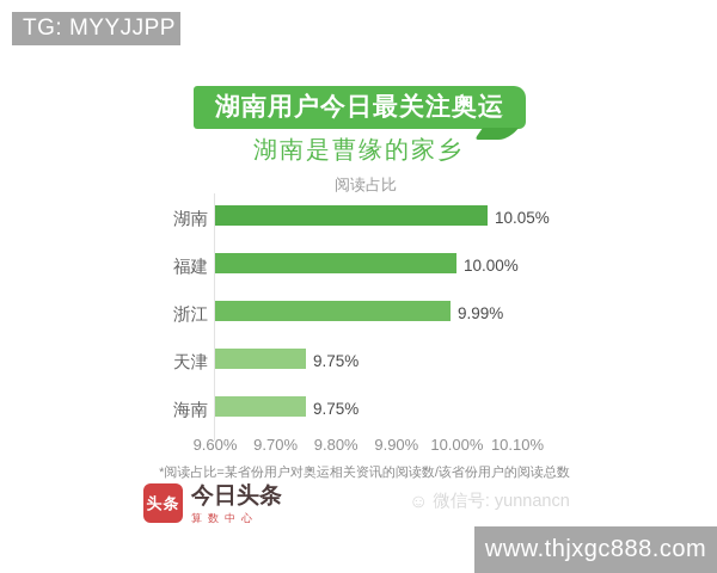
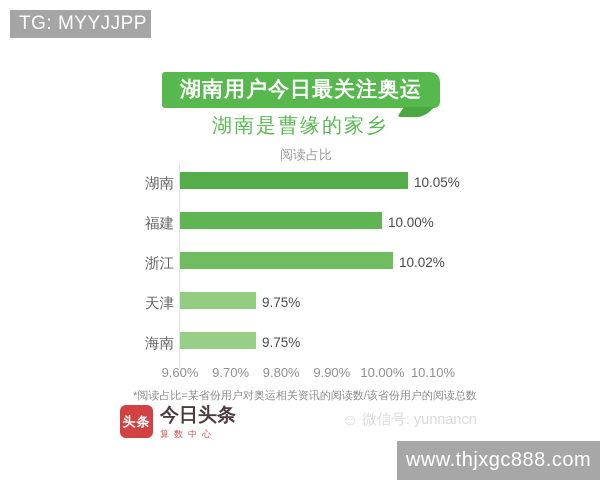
浙江: 9.99% -> 10.02%
